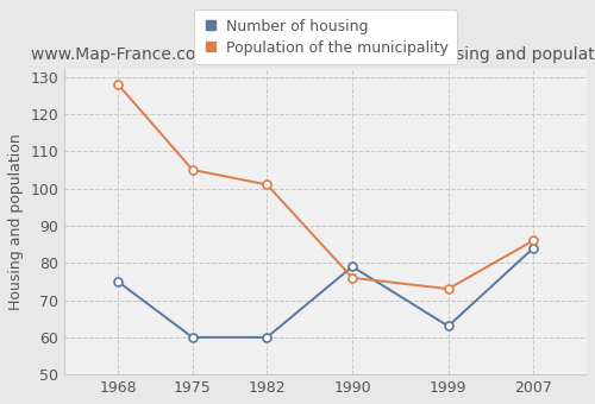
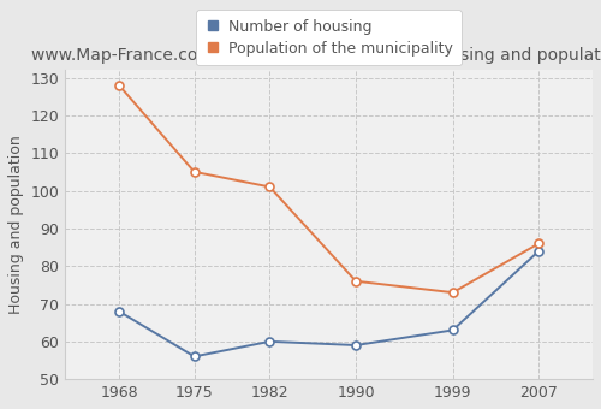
Number of housing/1968: 75 -> 68
Number of housing/1975: 60 -> 56
Number of housing/1990: 79 -> 59
